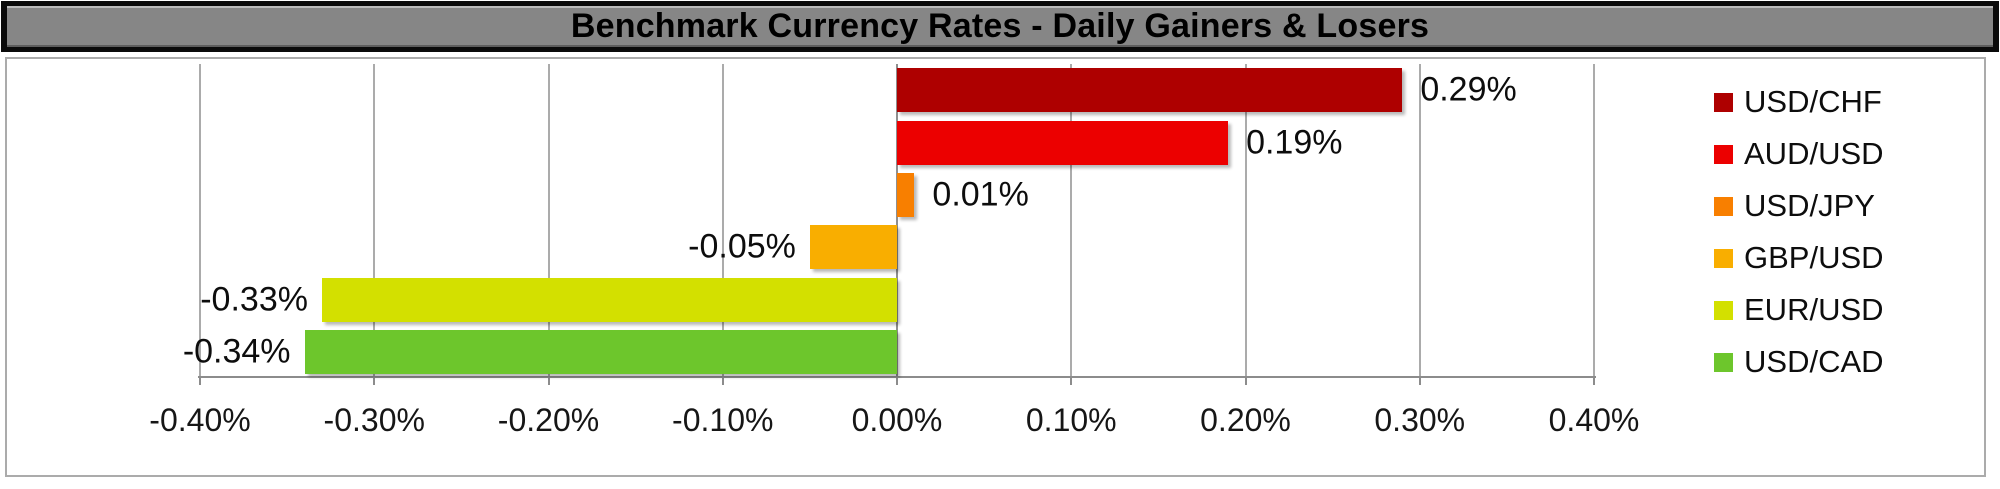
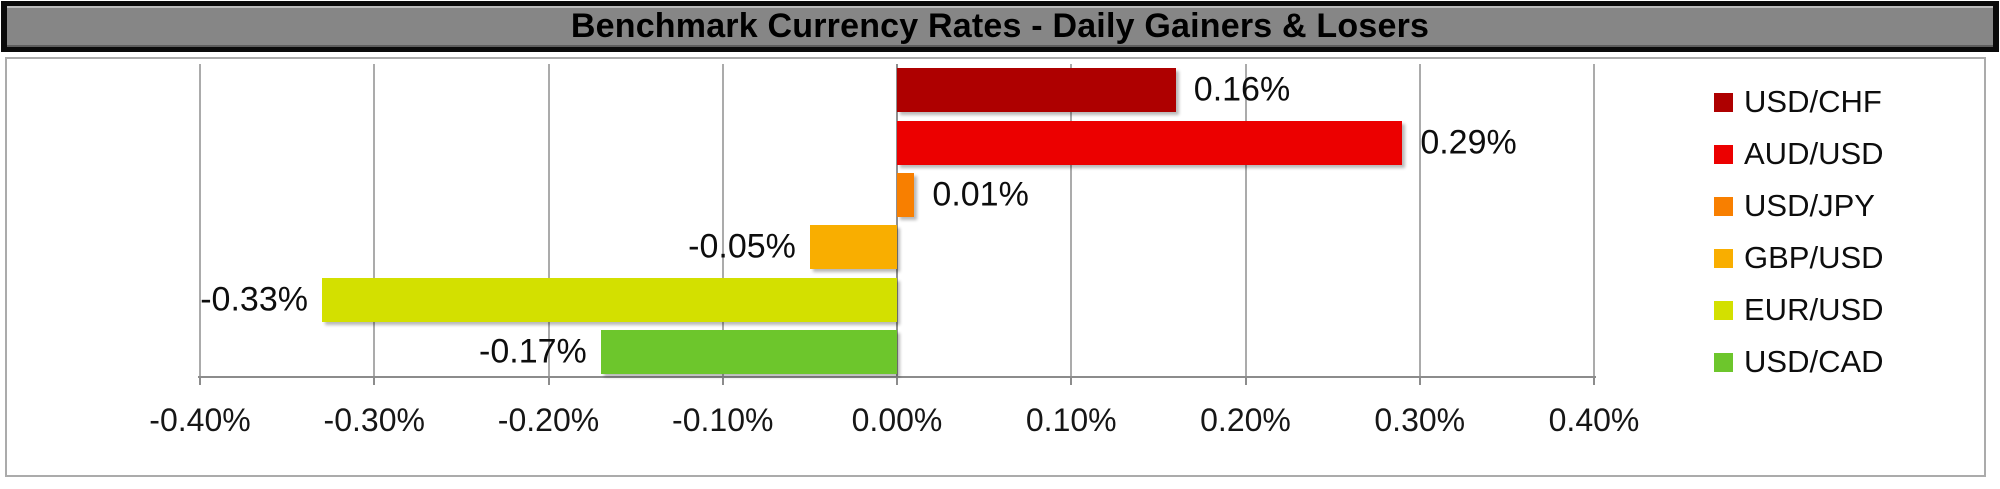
USD/CHF: 0.29% -> 0.16%
AUD/USD: 0.19% -> 0.29%
USD/CAD: -0.34% -> -0.17%
